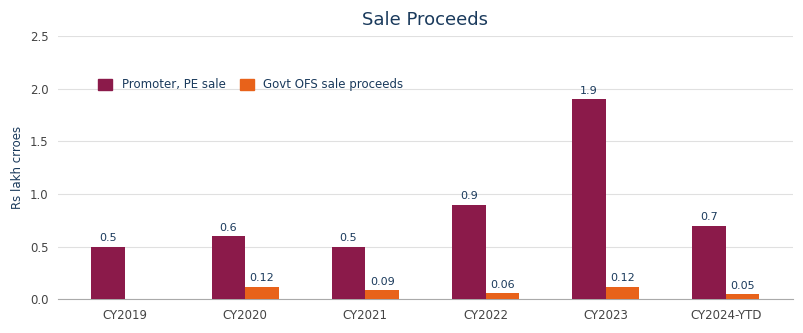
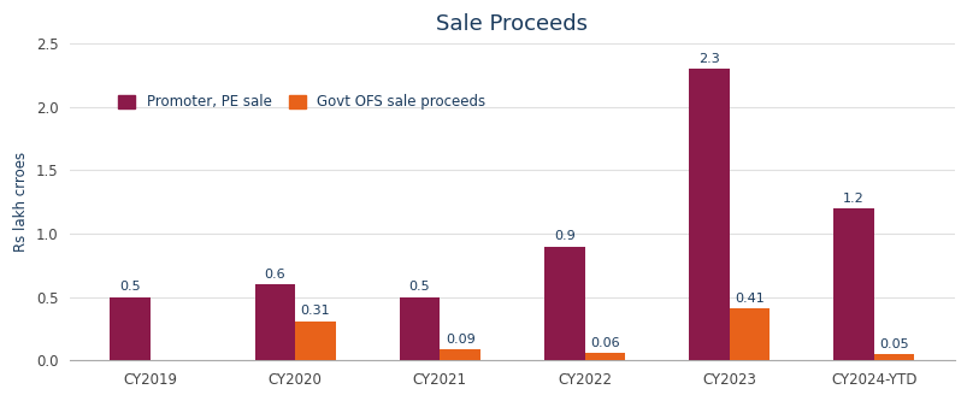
Govt OFS sale proceeds/CY2020: 0.12 -> 0.31
Promoter, PE sale/CY2023: 1.9 -> 2.3
Govt OFS sale proceeds/CY2023: 0.12 -> 0.41
Promoter, PE sale/CY2024-YTD: 0.7 -> 1.2
